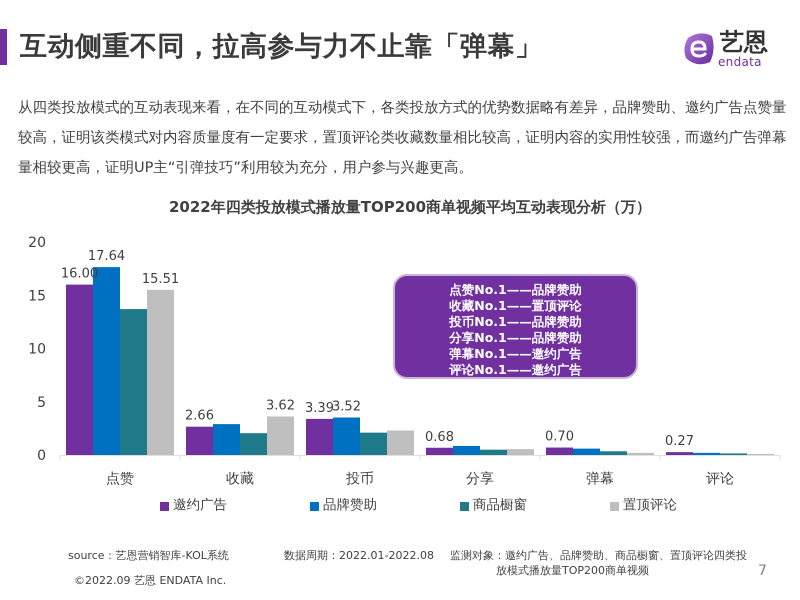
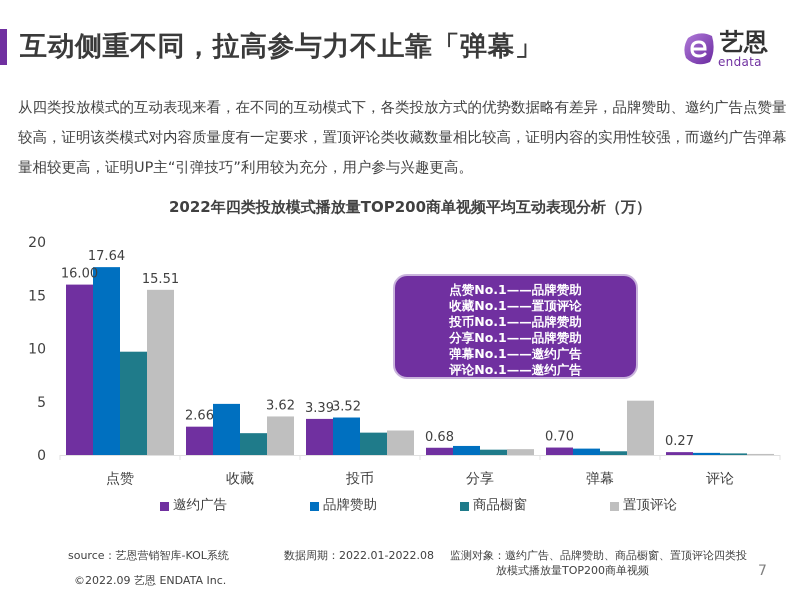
商品橱窗/点赞: 13.7 -> 9.7
品牌赞助/收藏: 2.9 -> 4.8
置顶评论/弹幕: 0.2 -> 5.1
